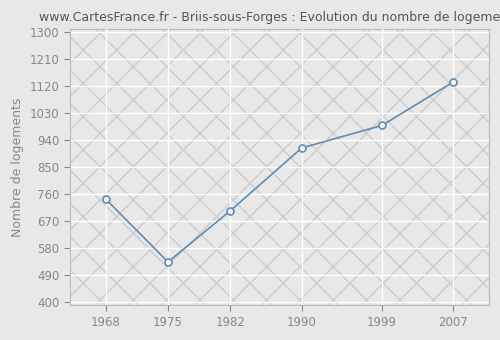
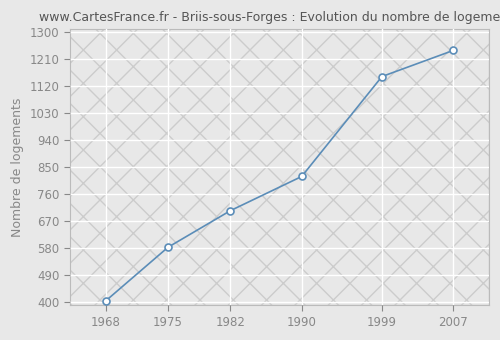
1968: 745 -> 405
1975: 535 -> 584
1990: 915 -> 820
1999: 990 -> 1153
2007: 1135 -> 1240
